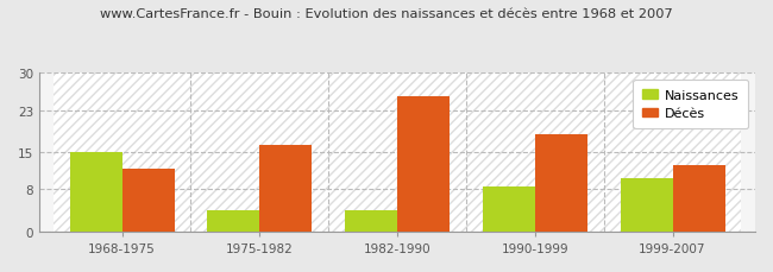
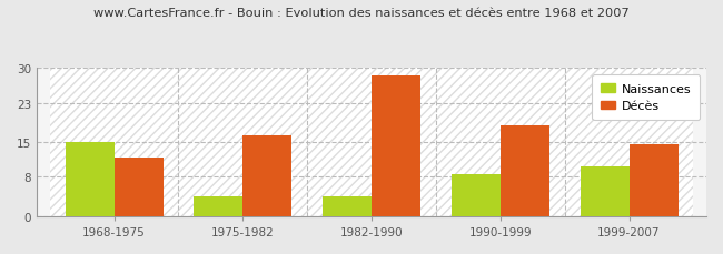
Décès/1982-1990: 25.5 -> 28.5
Décès/1999-2007: 12.5 -> 14.5
